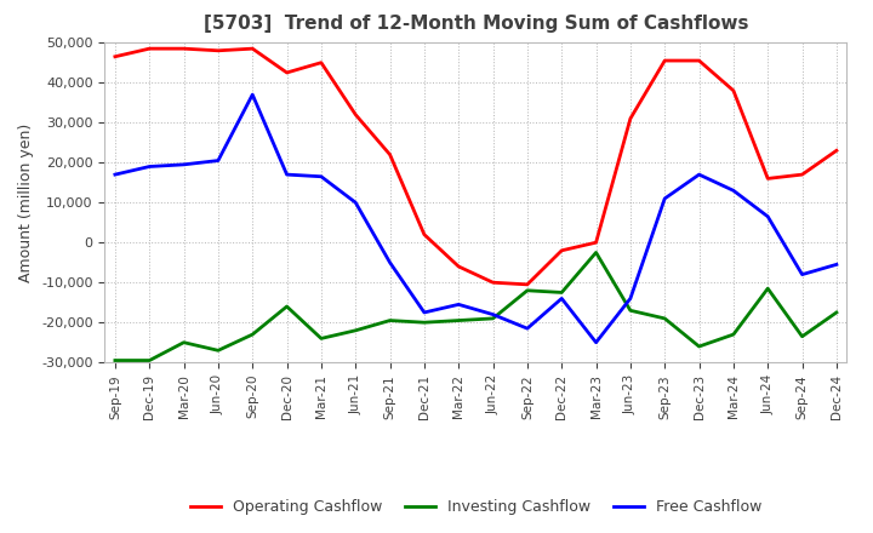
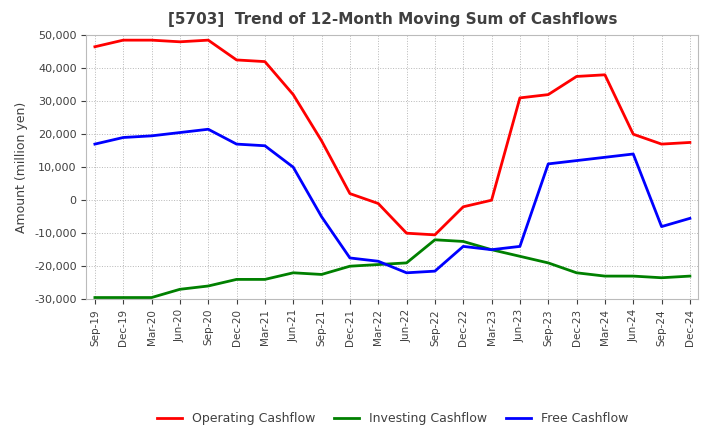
Investing Cashflow/Mar-20: -25,000 -> -29,500
Investing Cashflow/Sep-20: -23,000 -> -26,000
Free Cashflow/Sep-20: 37,000 -> 21,500
Investing Cashflow/Dec-20: -16,000 -> -24,000
Operating Cashflow/Mar-21: 45,000 -> 42,000
Operating Cashflow/Sep-21: 22,000 -> 18,000
Investing Cashflow/Sep-21: -19,500 -> -22,500
Operating Cashflow/Mar-22: -6,000 -> -1,000
Free Cashflow/Mar-22: -15,500 -> -18,500
Free Cashflow/Jun-22: -18,000 -> -22,000
Investing Cashflow/Mar-23: -2,500 -> -15,000
Free Cashflow/Mar-23: -25,000 -> -15,000
Operating Cashflow/Sep-23: 45,500 -> 32,000
Operating Cashflow/Dec-23: 45,500 -> 37,500
Investing Cashflow/Dec-23: -26,000 -> -22,000
Free Cashflow/Dec-23: 17,000 -> 12,000
Operating Cashflow/Jun-24: 16,000 -> 20,000
Investing Cashflow/Jun-24: -11,500 -> -23,000
Free Cashflow/Jun-24: 6,500 -> 14,000
Operating Cashflow/Dec-24: 23,000 -> 17,500
Investing Cashflow/Dec-24: -17,500 -> -23,000
